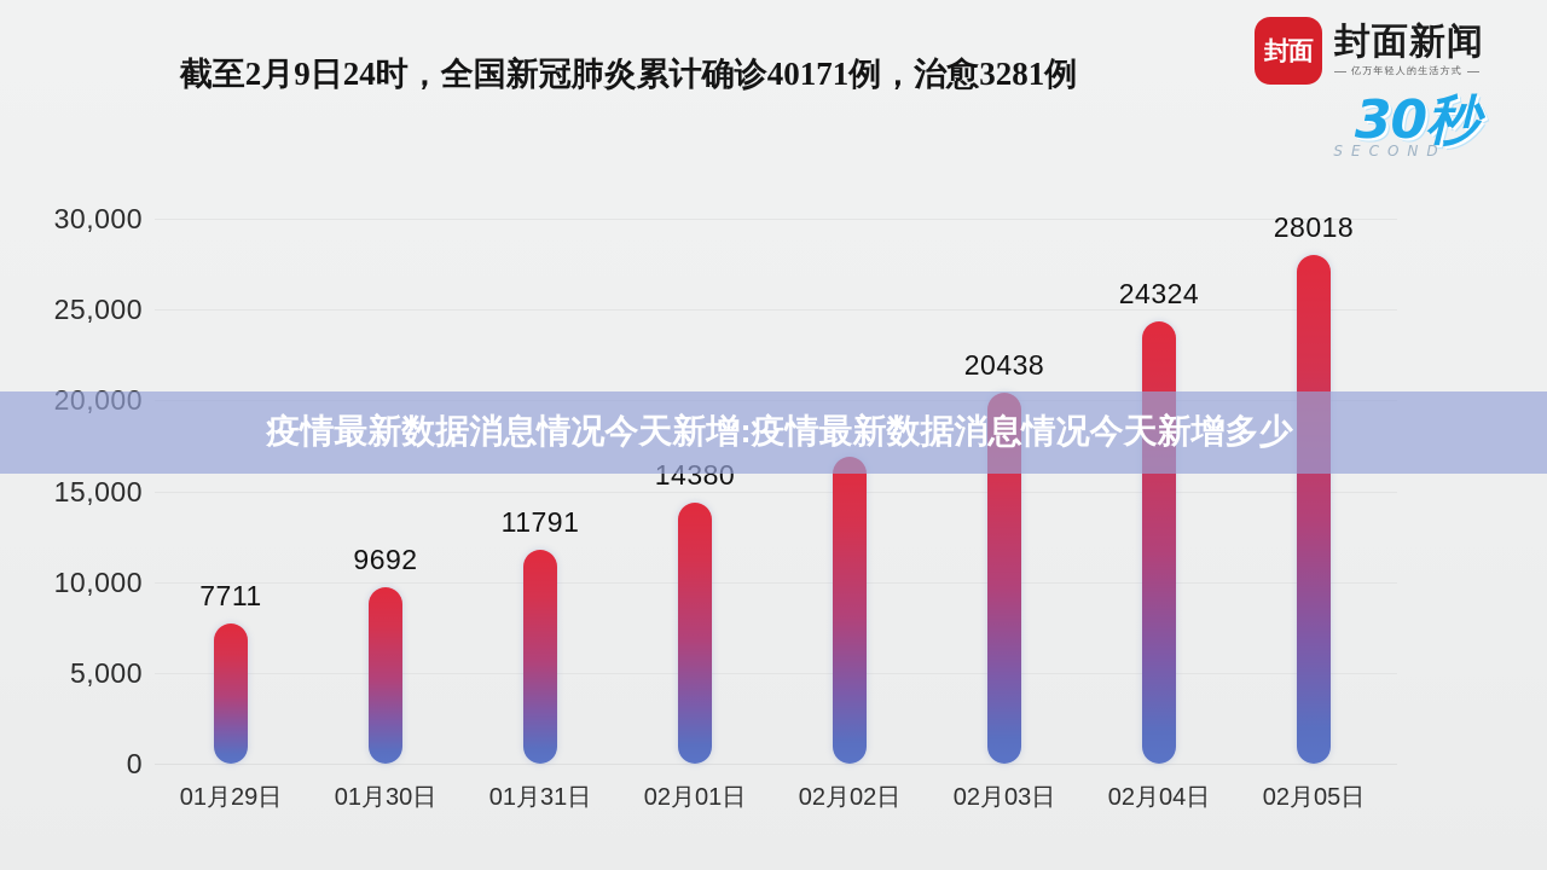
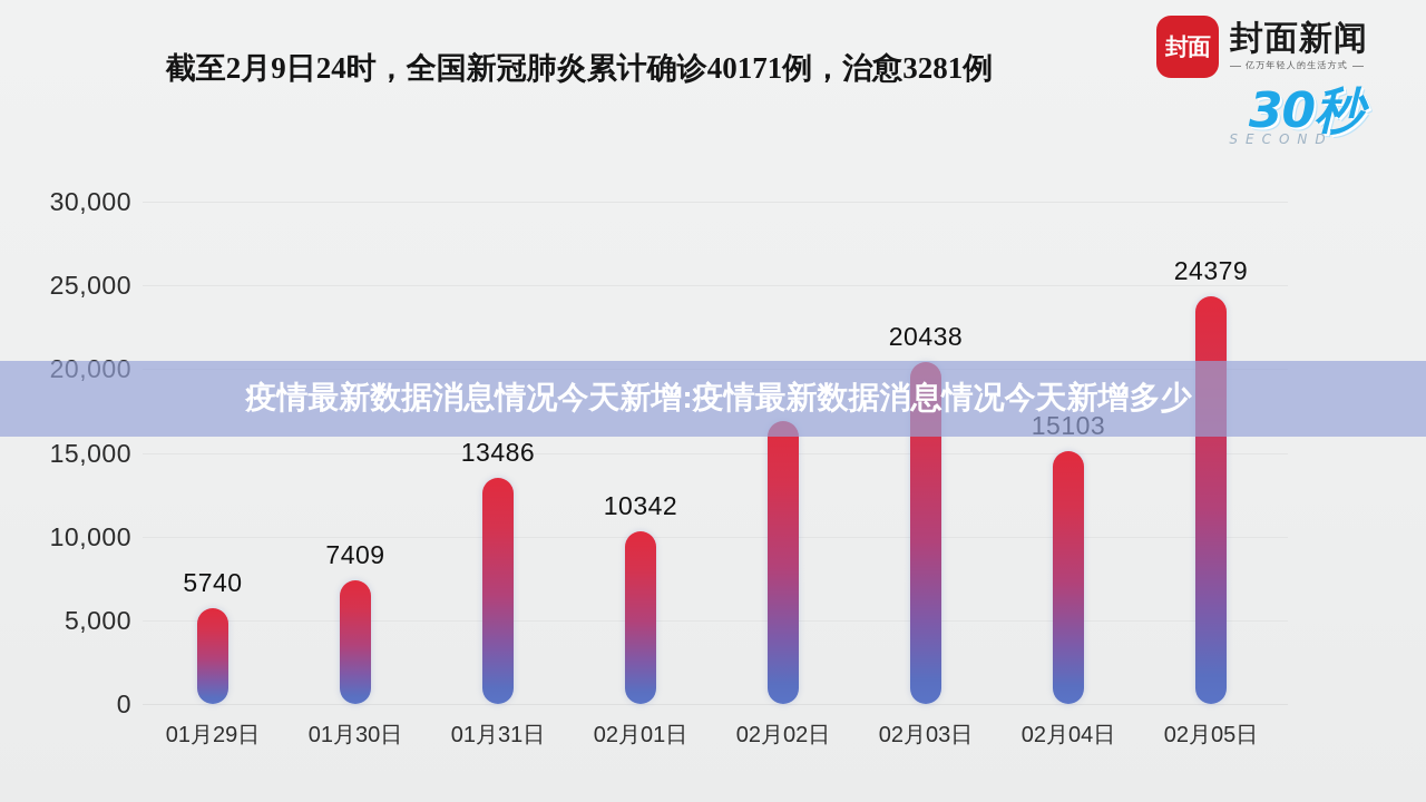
01月29日: 7711 -> 5740
01月30日: 9692 -> 7409
01月31日: 11791 -> 13486
02月01日: 14380 -> 10342
02月04日: 24324 -> 15103
02月05日: 28018 -> 24379
